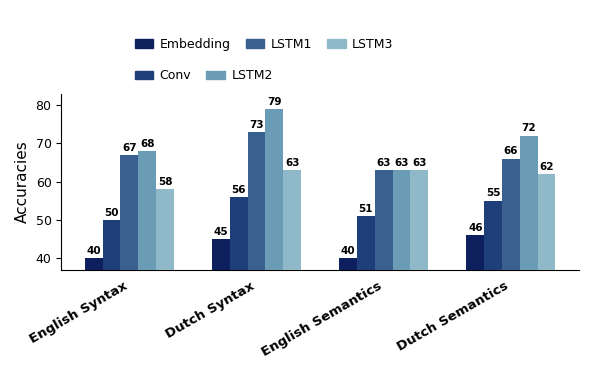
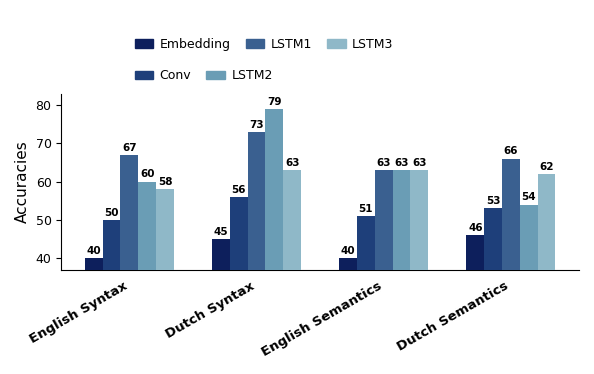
LSTM2/English Syntax: 68 -> 60
Conv/Dutch Semantics: 55 -> 53
LSTM2/Dutch Semantics: 72 -> 54
